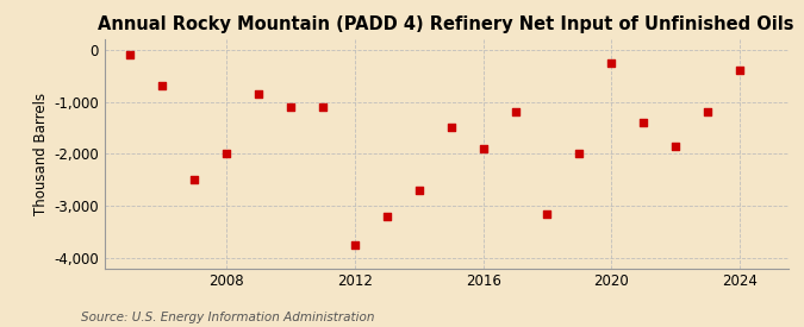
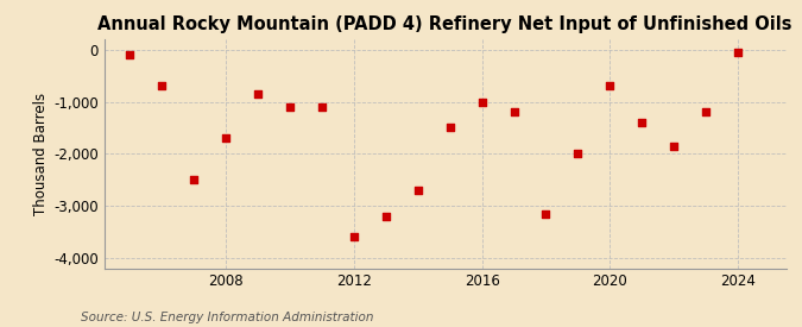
2008: -2,000 -> -1,700
2012: -3,750 -> -3,600
2016: -1,900 -> -1,000
2020: -250 -> -700
2024: -400 -> -50
